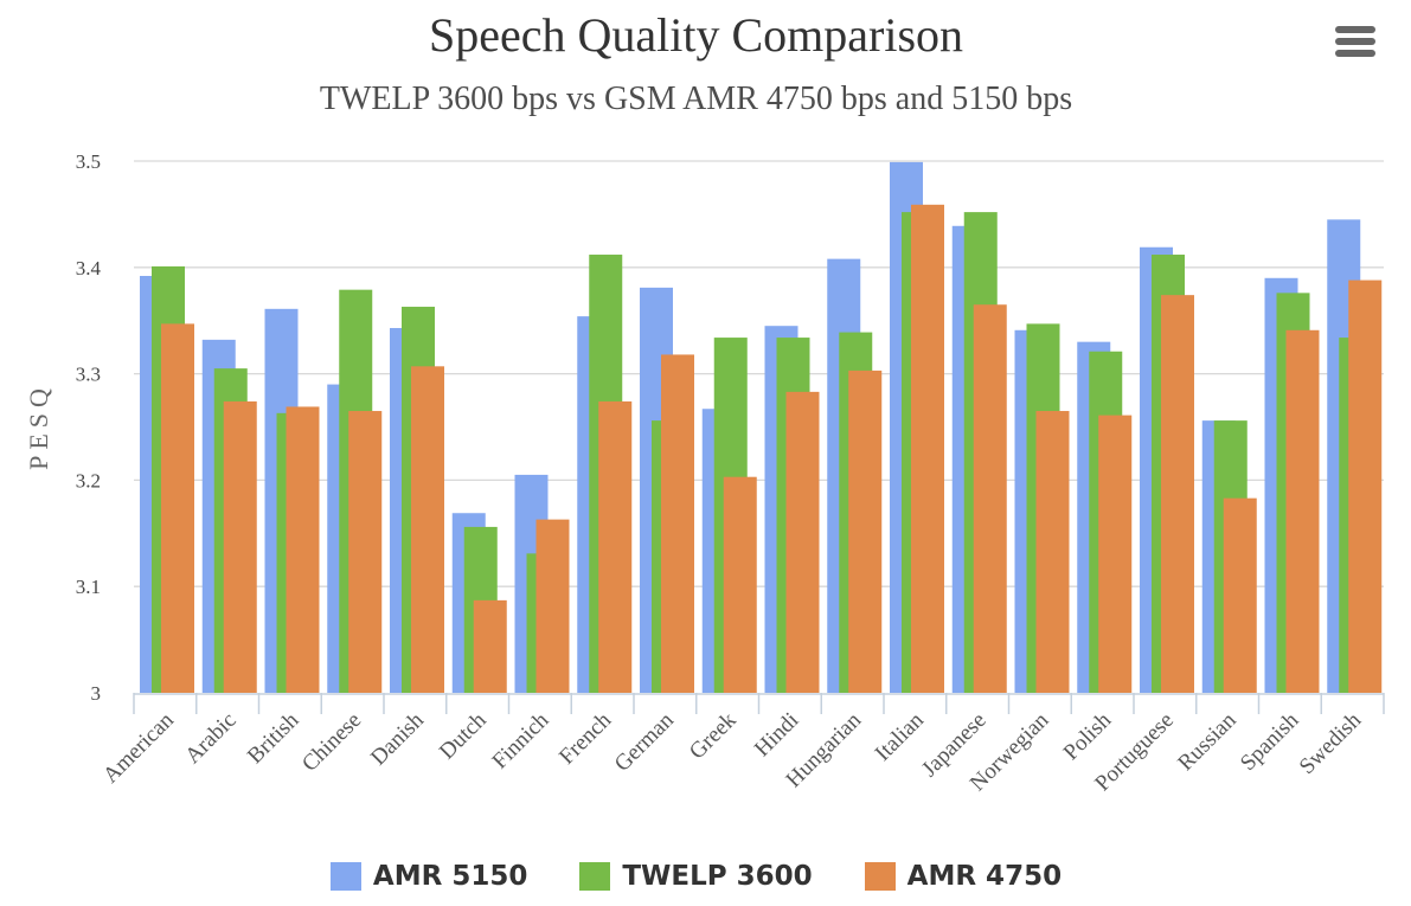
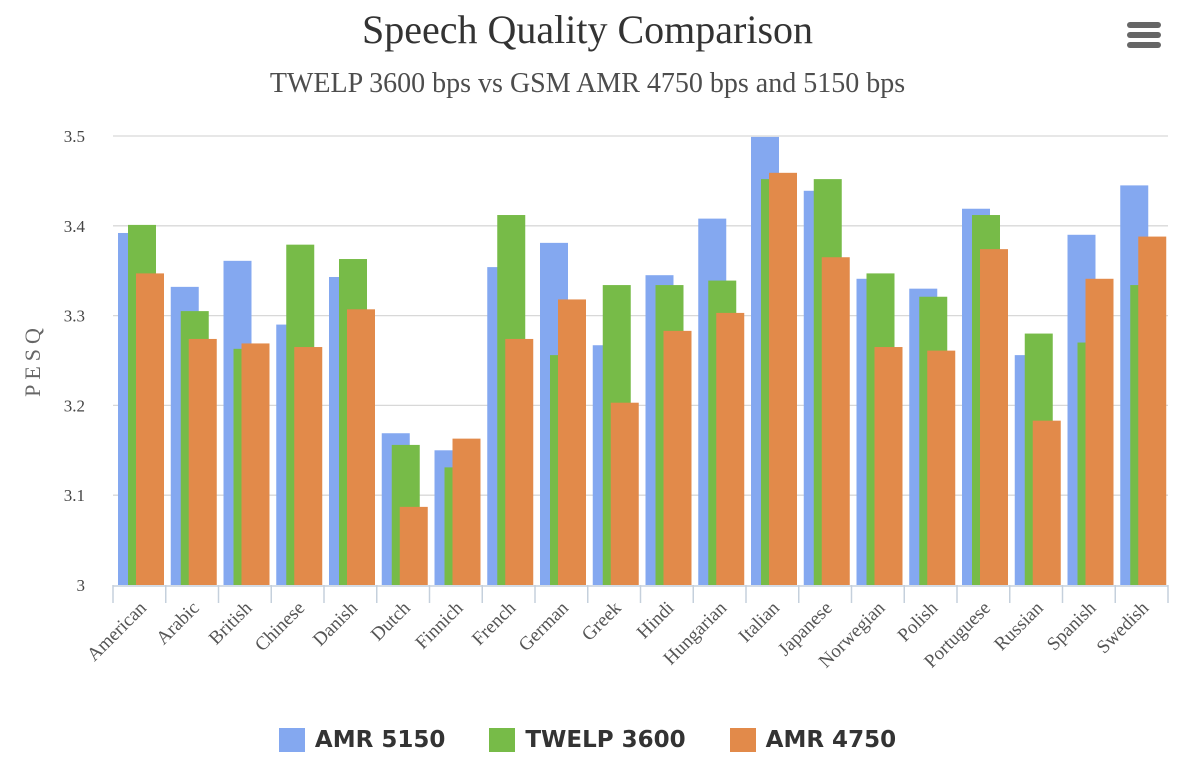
AMR 5150/Finnich: 3.21 -> 3.15
TWELP 3600/Russian: 3.26 -> 3.28
TWELP 3600/Spanish: 3.38 -> 3.27
